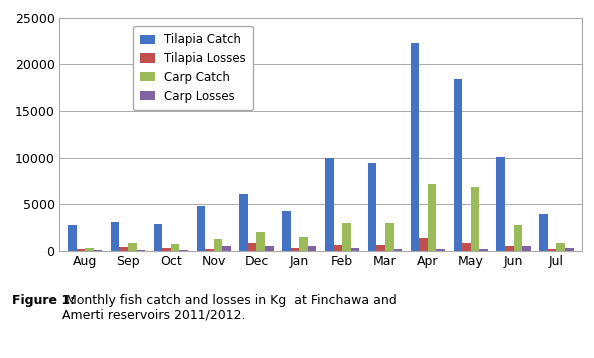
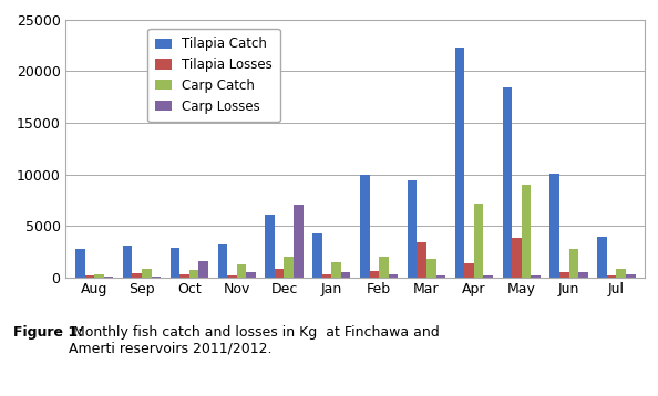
Carp Losses/Oct: 0 -> 1600
Tilapia Catch/Nov: 4800 -> 3200
Carp Losses/Dec: 500 -> 7000
Carp Catch/Feb: 3000 -> 2000
Tilapia Losses/Mar: 600 -> 3400
Carp Catch/Mar: 3000 -> 1800
Tilapia Losses/May: 800 -> 3800
Carp Catch/May: 6800 -> 9000
